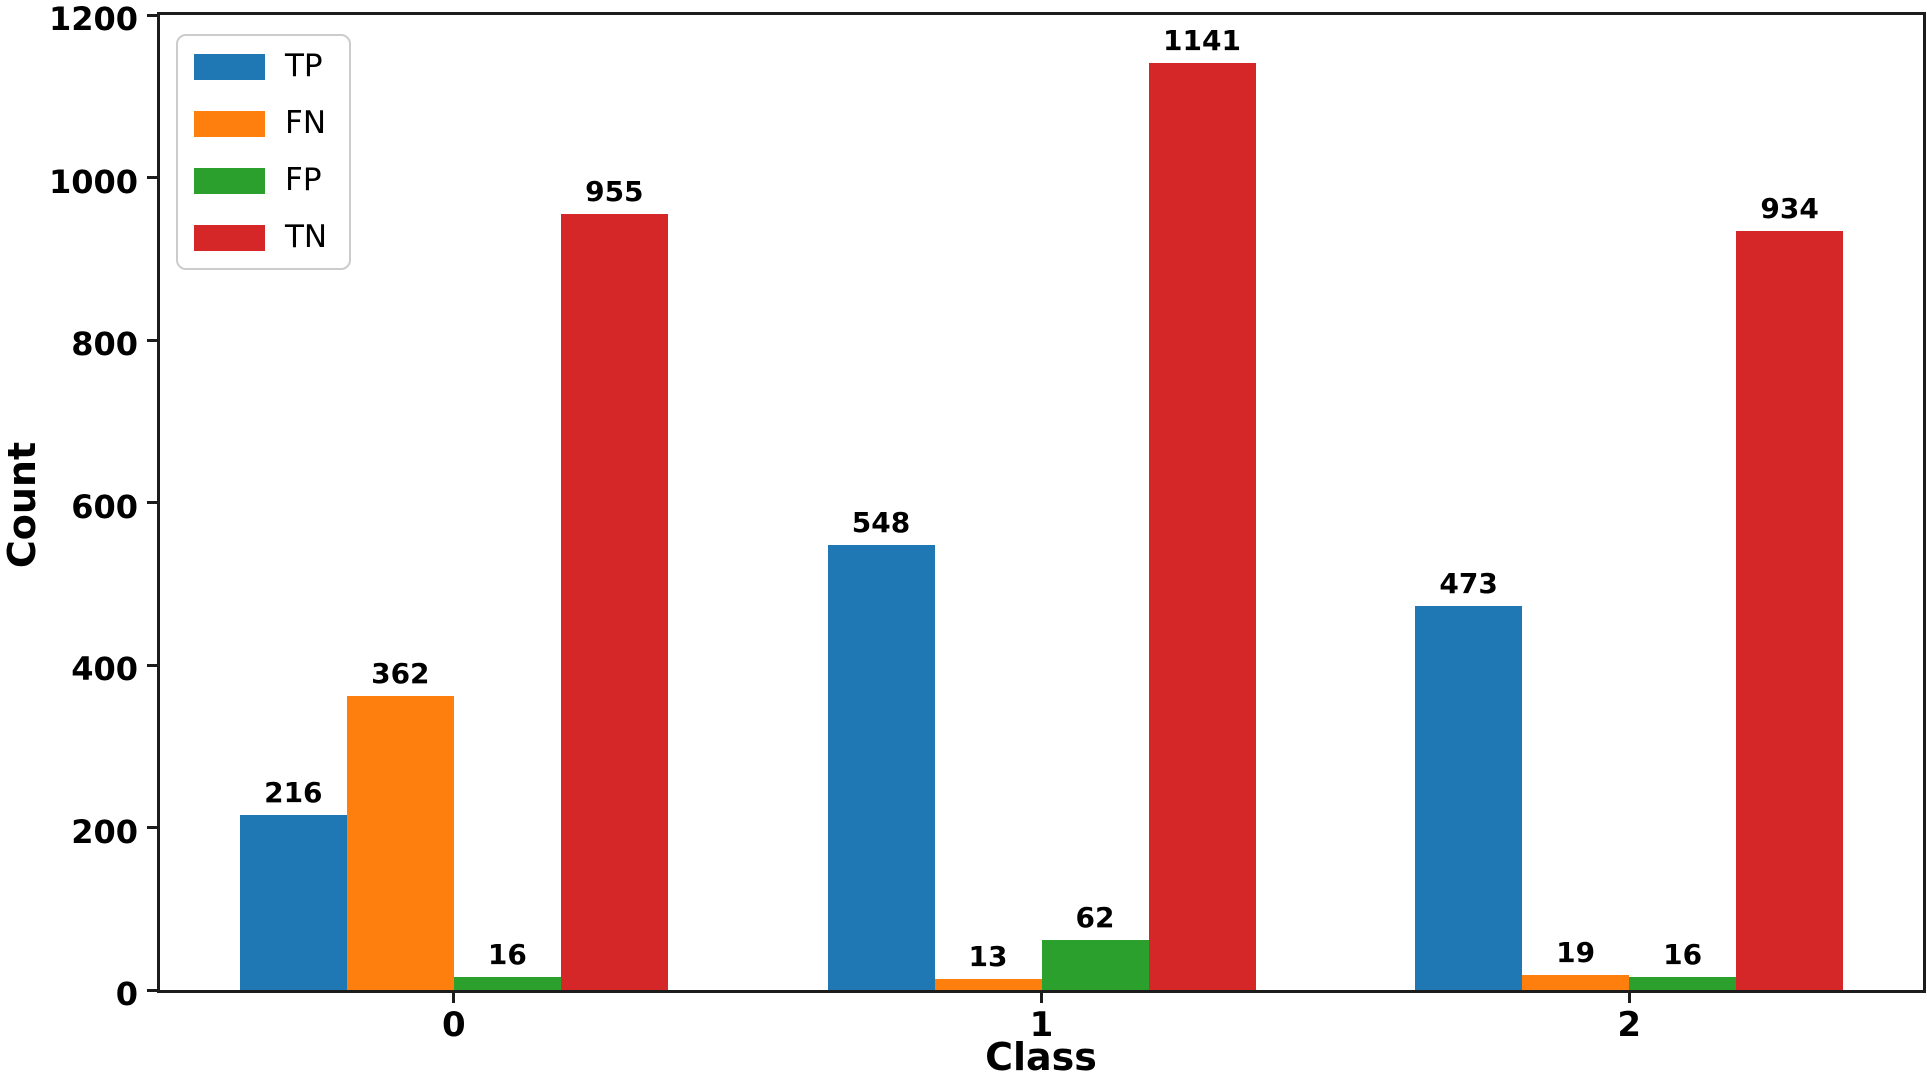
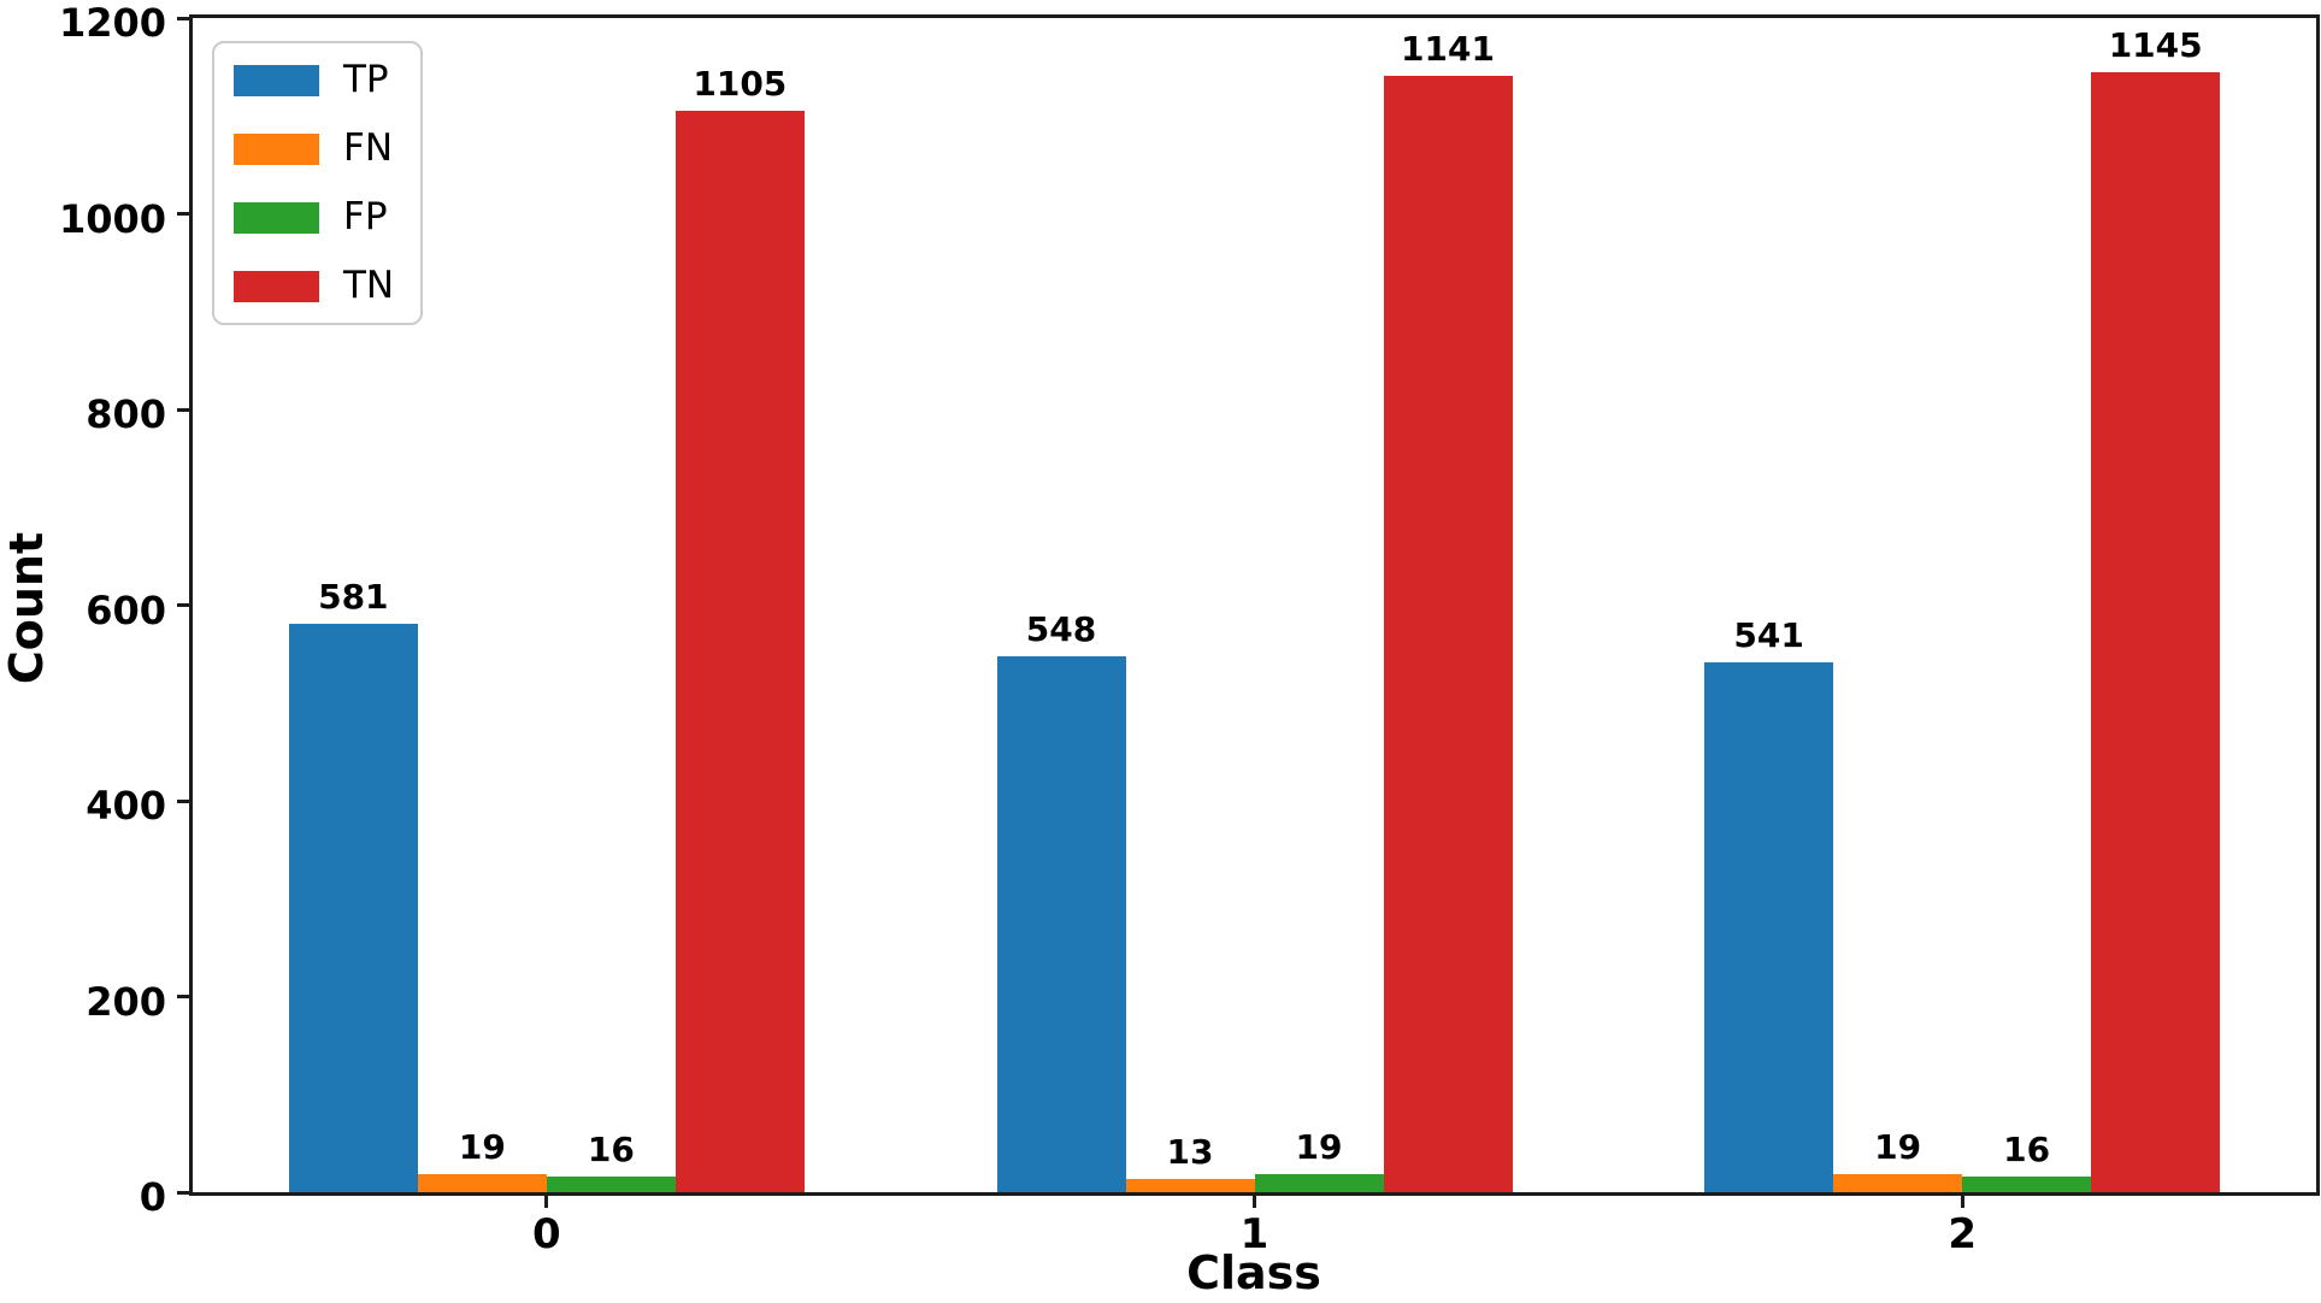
TP/0: 216 -> 581
FN/0: 362 -> 19
TN/0: 955 -> 1105
FP/1: 62 -> 19
TP/2: 473 -> 541
TN/2: 934 -> 1145
